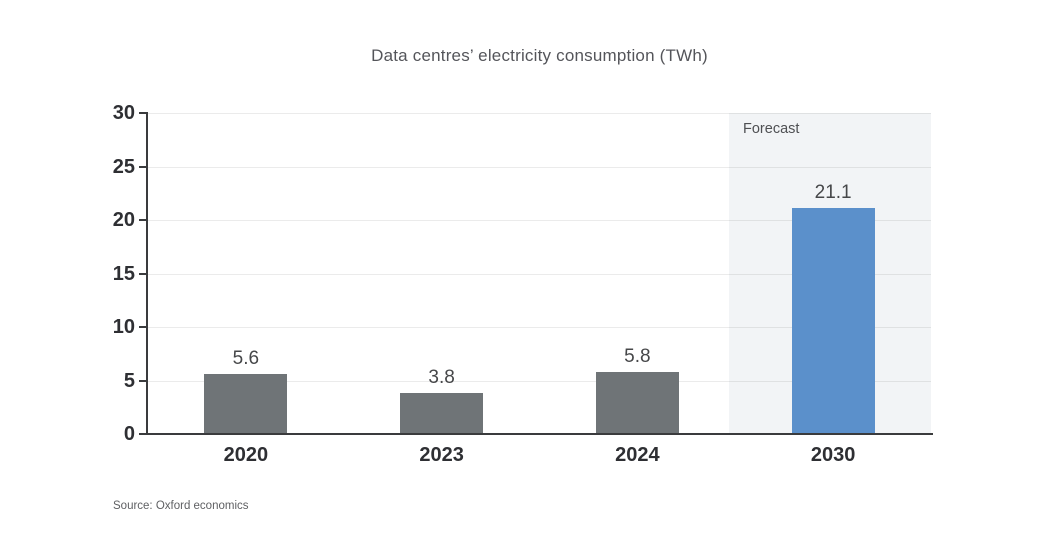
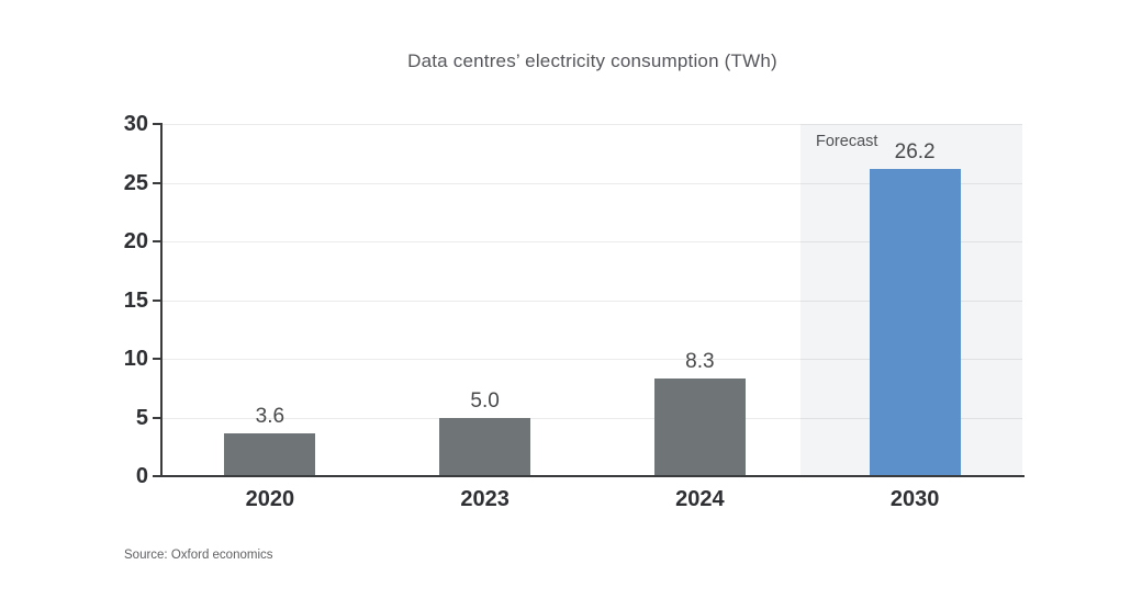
2020: 5.6 -> 3.6
2023: 3.8 -> 5.0
2024: 5.8 -> 8.3
2030: 21.1 -> 26.2
